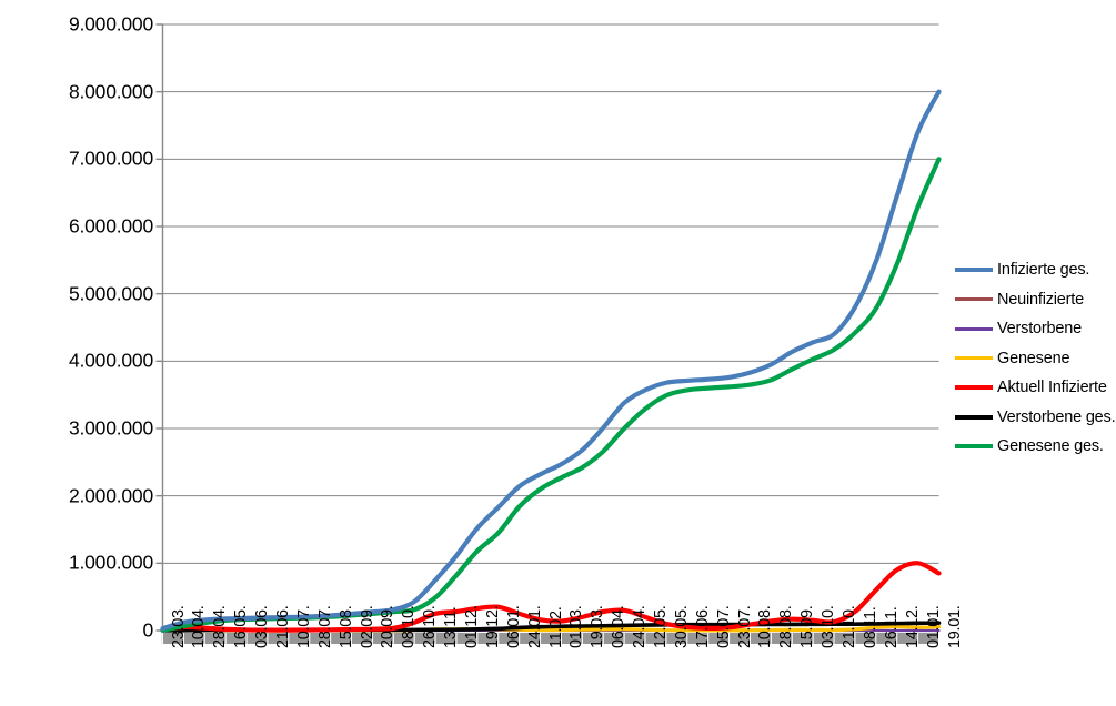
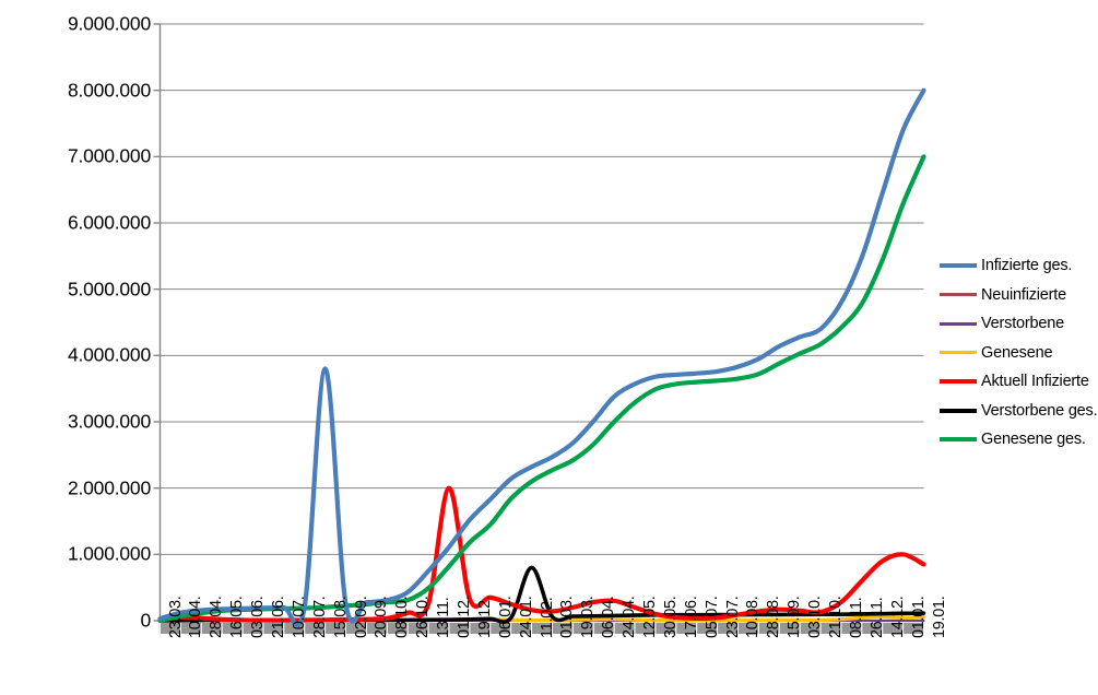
Infizierte ges./15.08.: 200000 -> 3800000
Aktuell Infizierte/01.12.: 300000 -> 2000000
Verstorbene ges./11.02.: 100000 -> 800000
